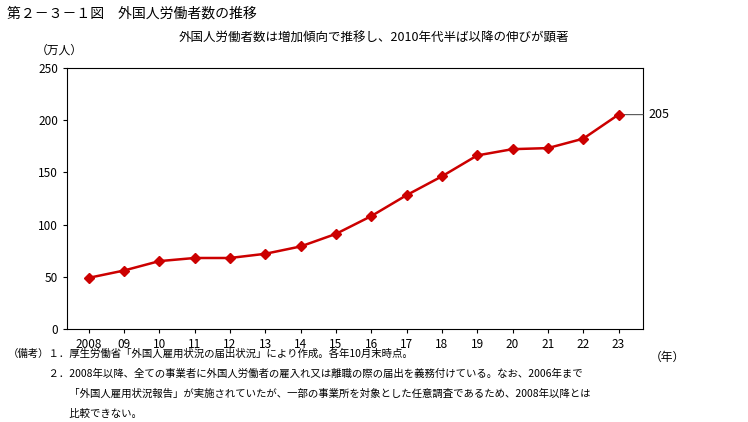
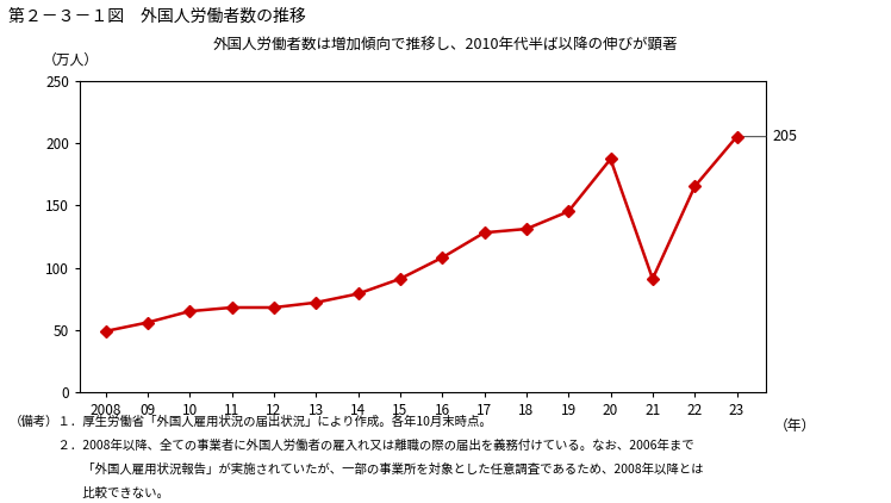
18: 146 -> 131
19: 166 -> 145
20: 172 -> 187
21: 173 -> 91
22: 182 -> 165
